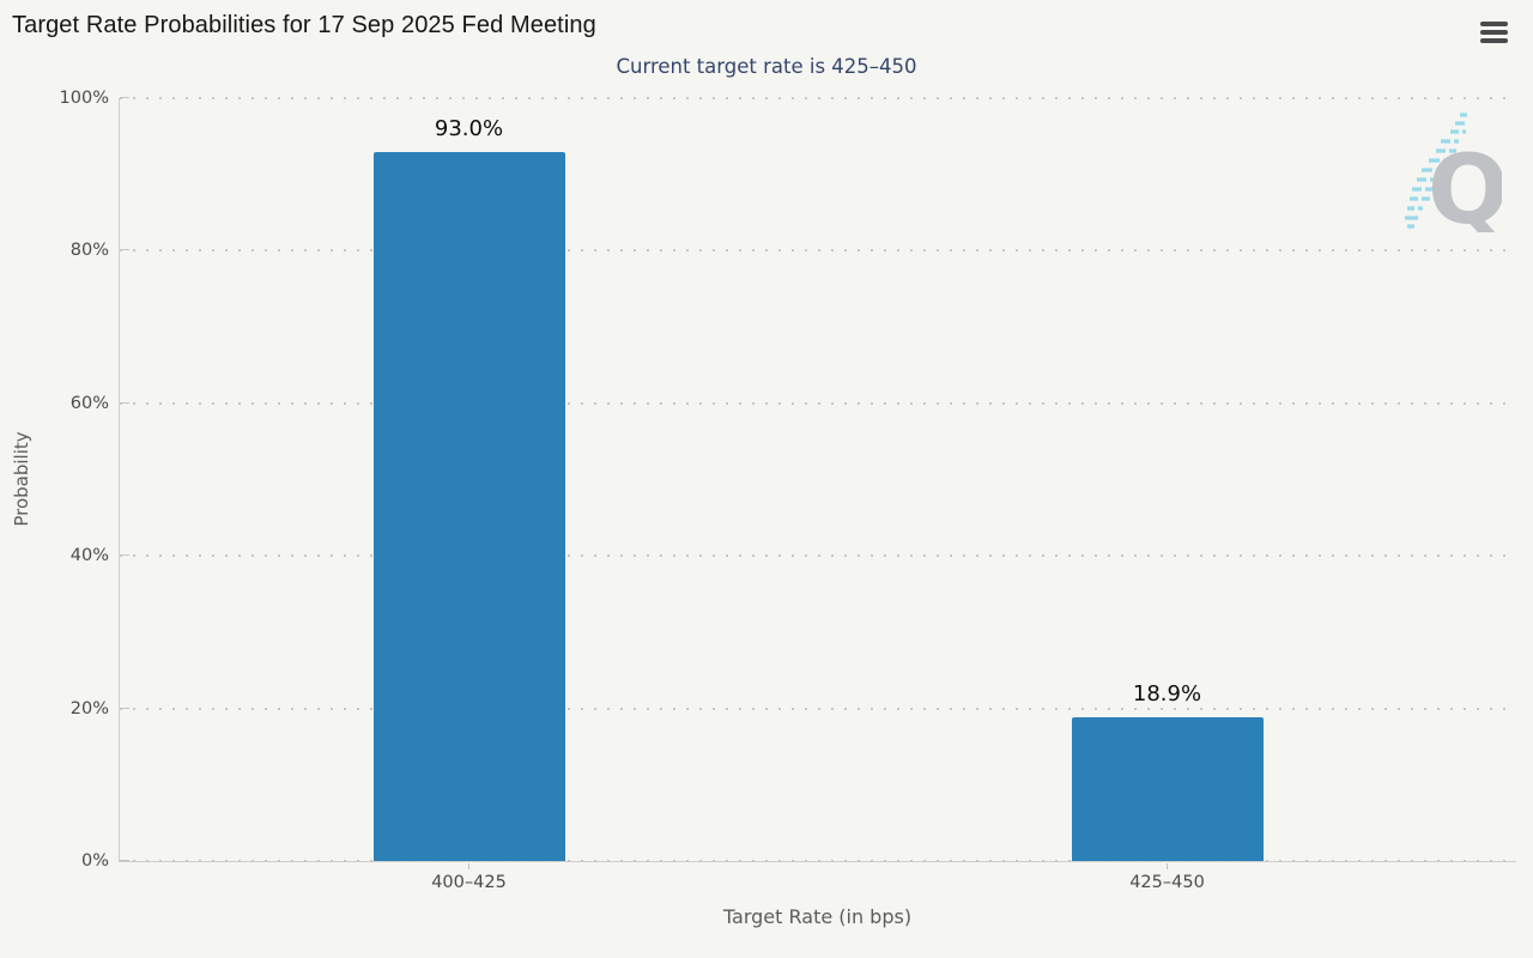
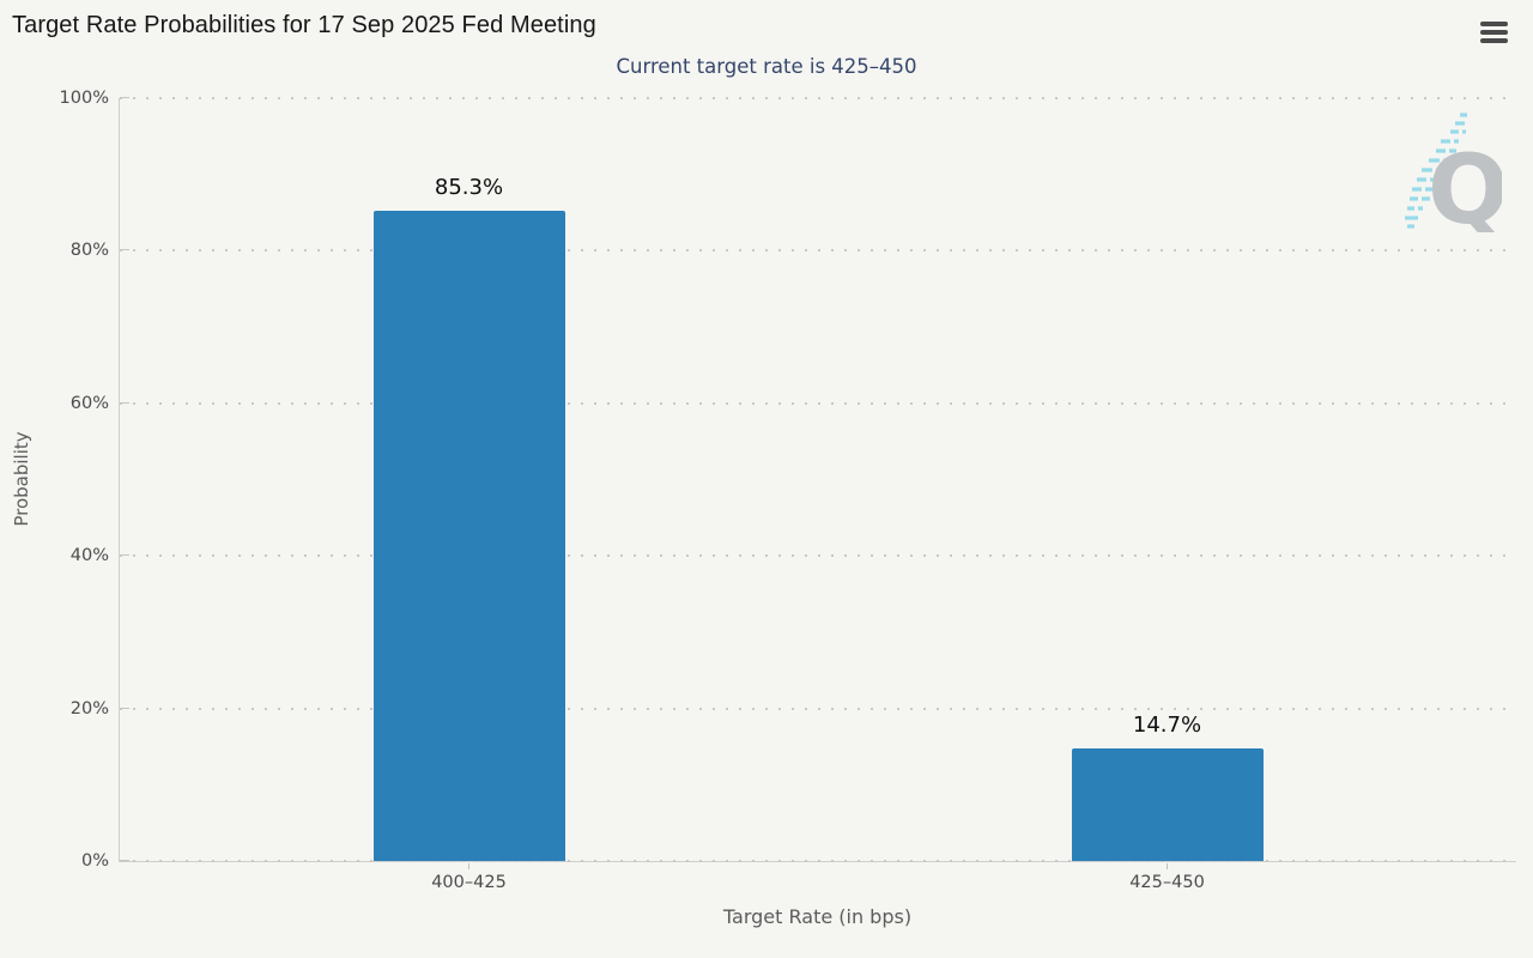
400–425: 93.0% -> 85.3%
425–450: 18.9% -> 14.7%
